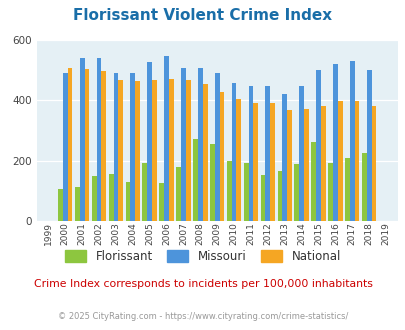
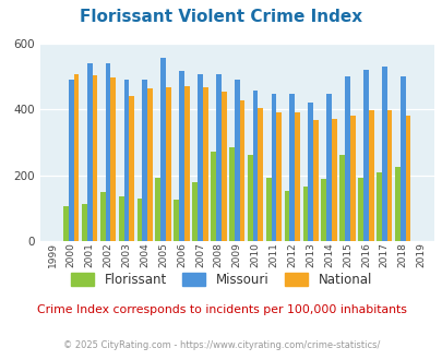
Florissant/2003: 155 -> 135
National/2003: 468 -> 440
Missouri/2005: 525 -> 555
Missouri/2006: 545 -> 515
Florissant/2009: 255 -> 285
Florissant/2010: 198 -> 260
